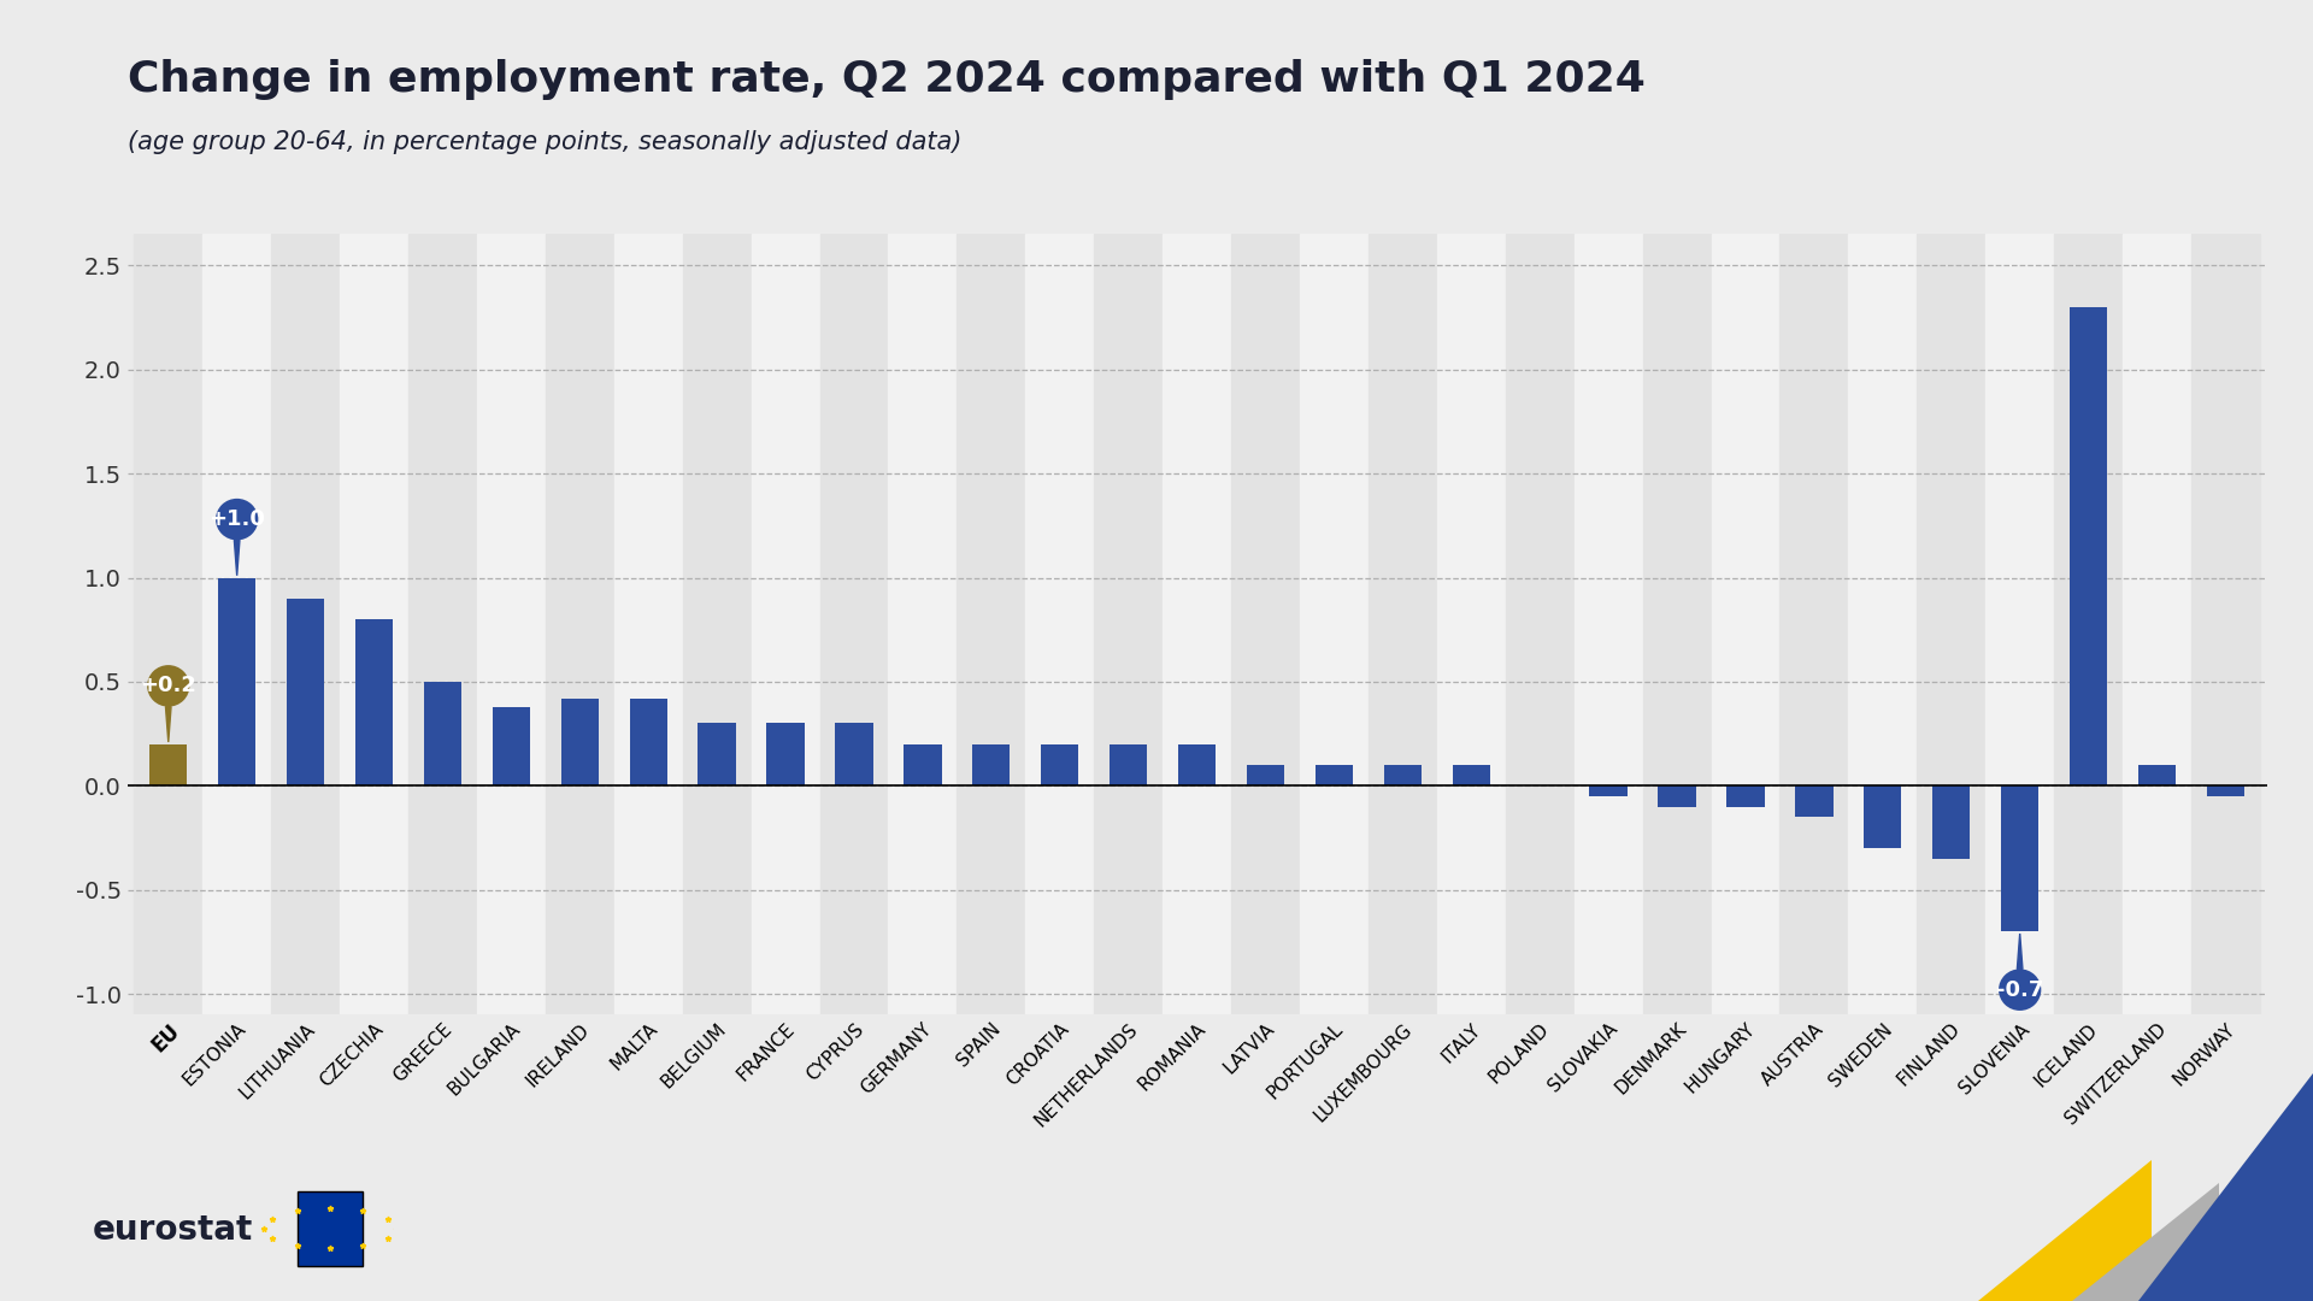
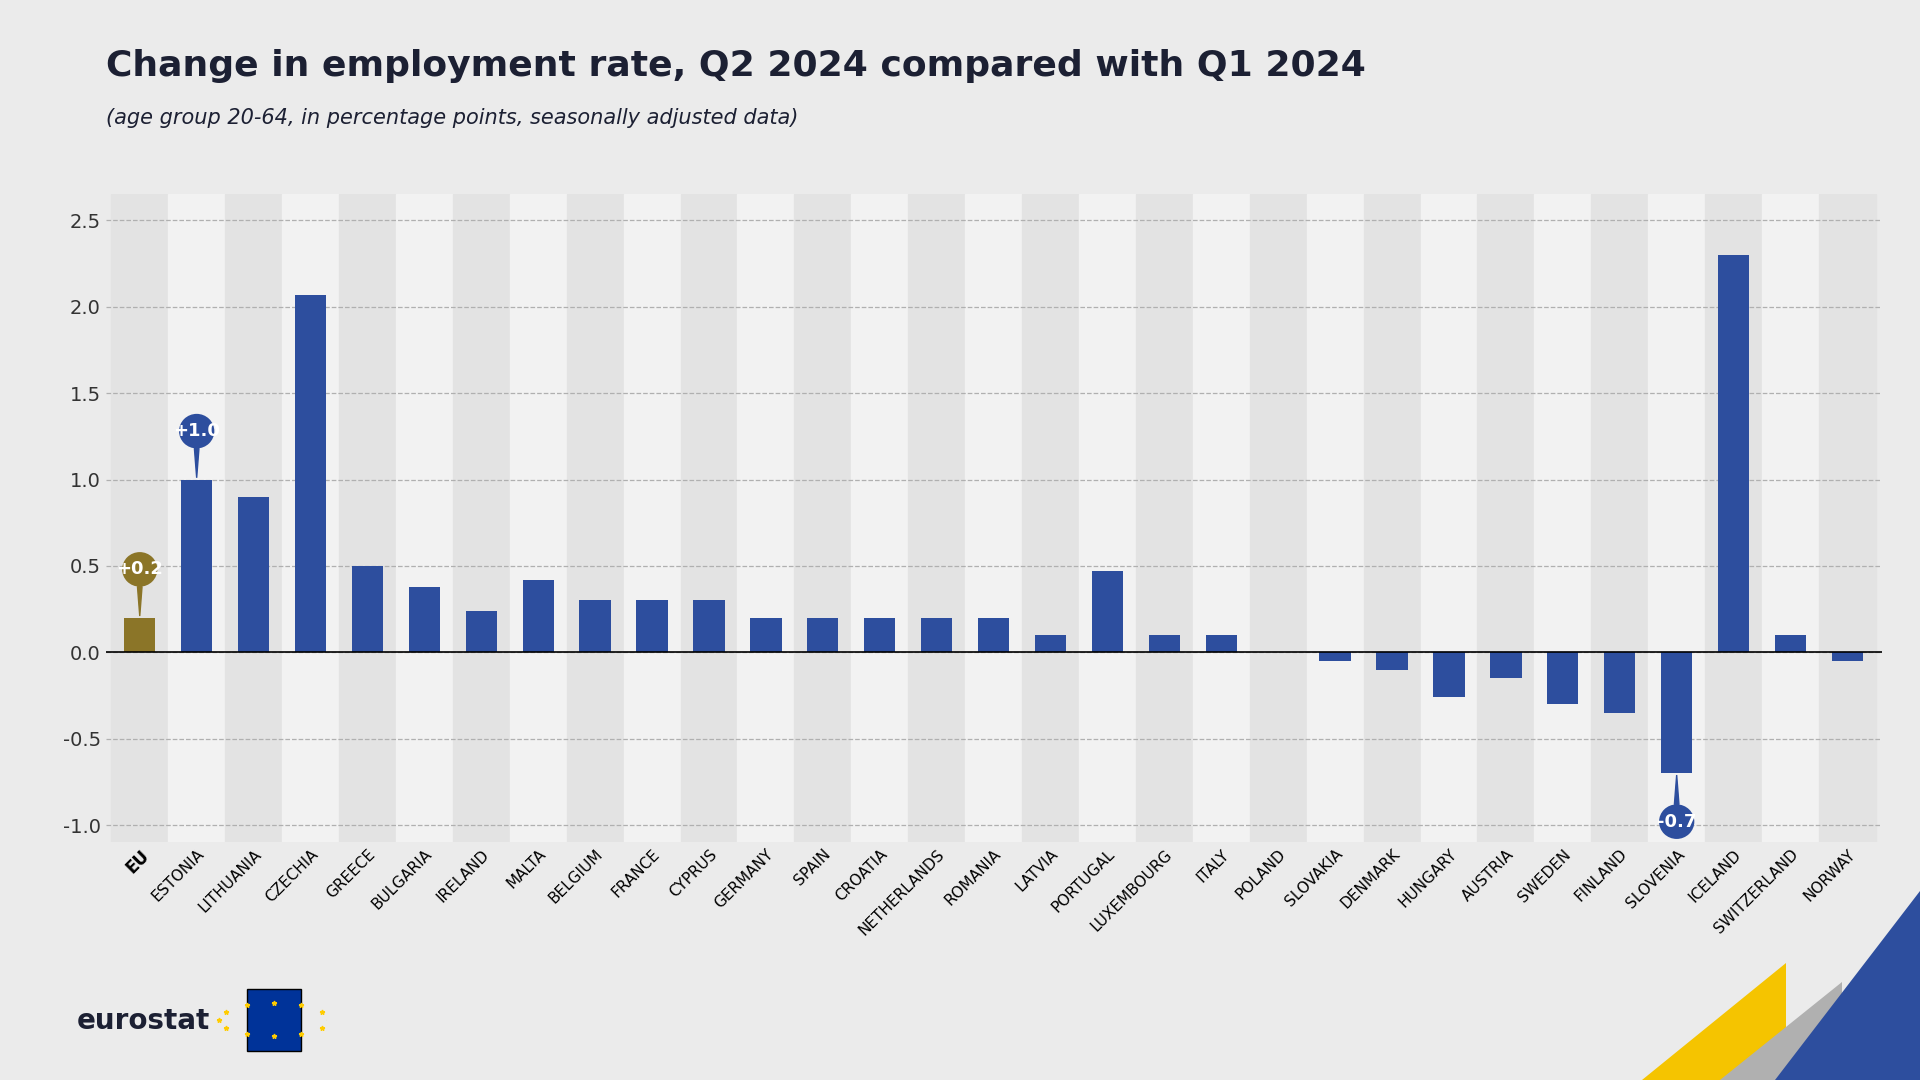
CZECHIA: 0.80 -> 2.07
IRELAND: 0.42 -> 0.24
PORTUGAL: 0.10 -> 0.47
HUNGARY: -0.10 -> -0.26
